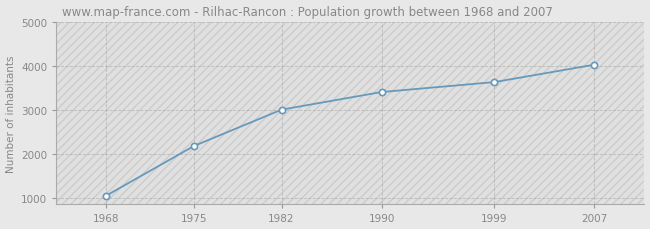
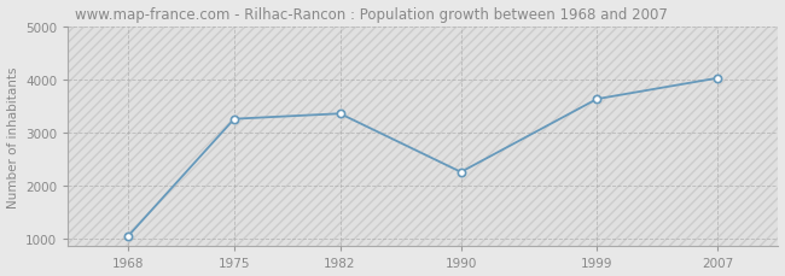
1975: 2180 -> 3250
1982: 3000 -> 3350
1990: 3400 -> 2250
